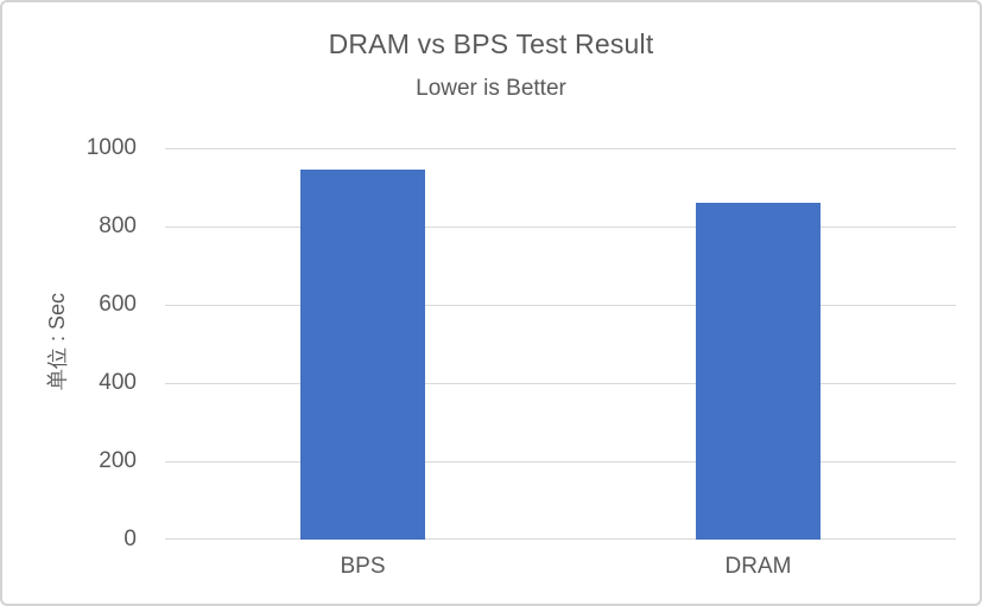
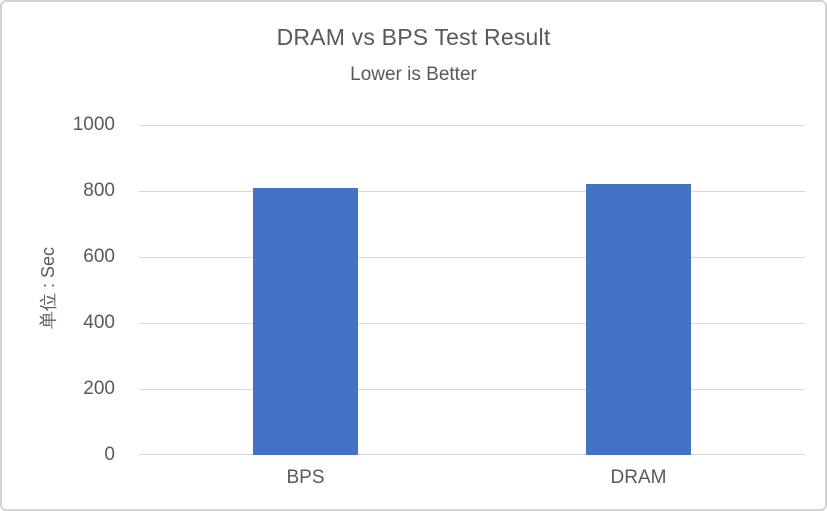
BPS: 940 -> 810
DRAM: 860 -> 820
